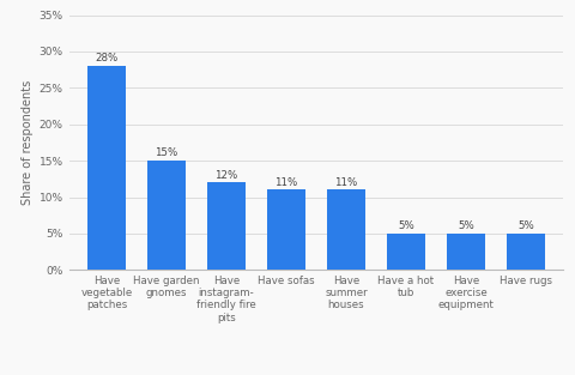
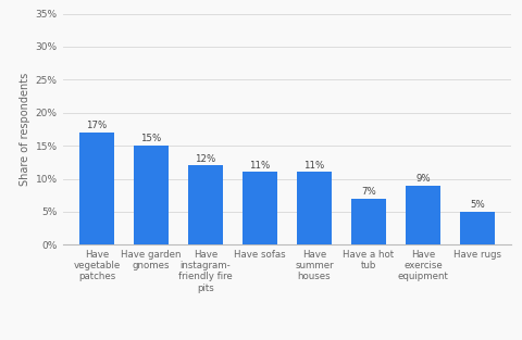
Have vegetable patches: 28% -> 17%
Have a hot tub: 5% -> 7%
Have exercise equipment: 5% -> 9%
